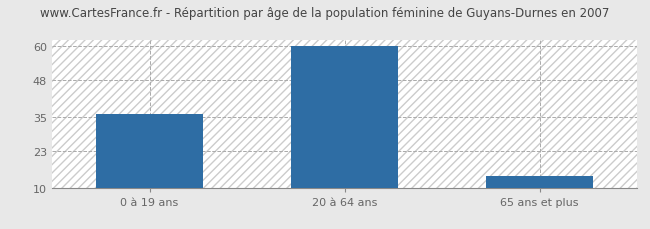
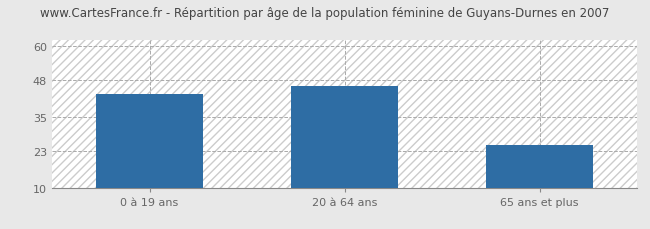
0 à 19 ans: 36 -> 43
20 à 64 ans: 60 -> 46
65 ans et plus: 14 -> 25
